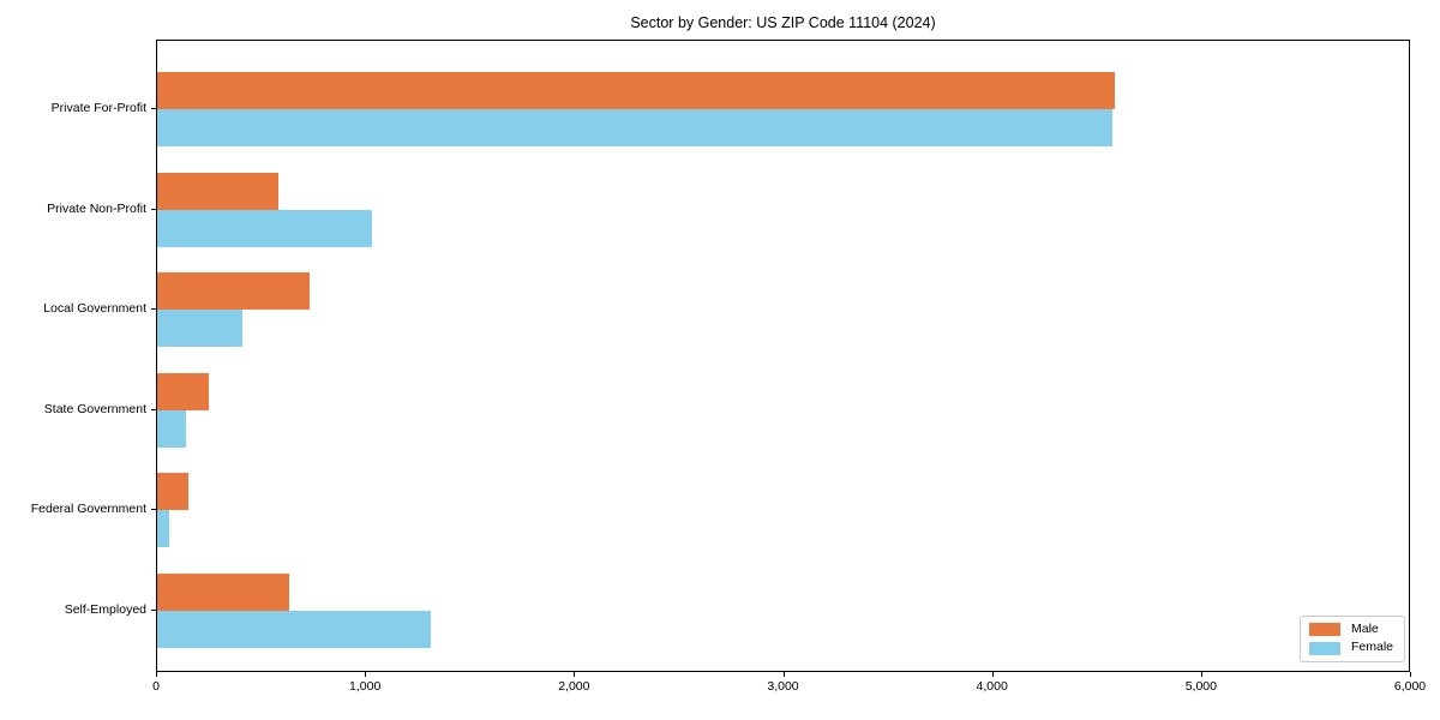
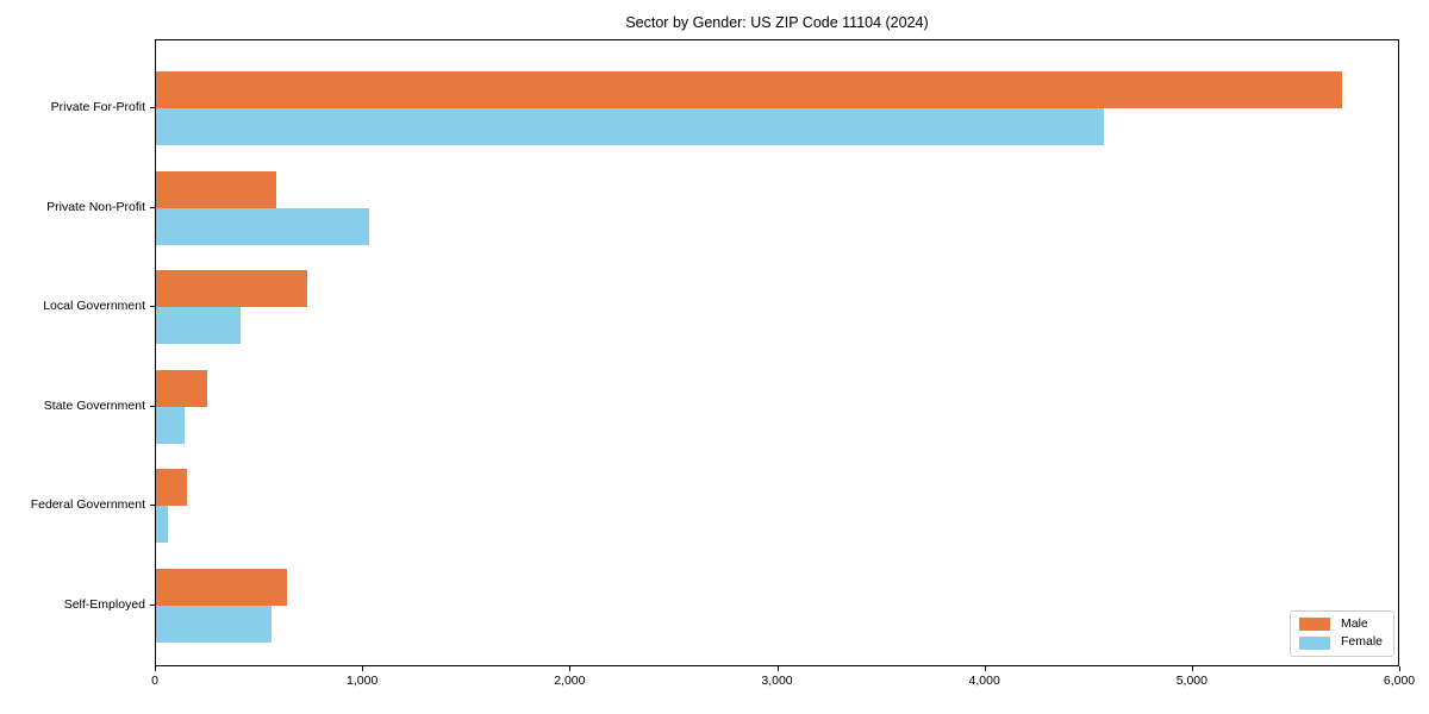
Male/Private For-Profit: 4590 -> 5730
Female/Self-Employed: 1310 -> 560
